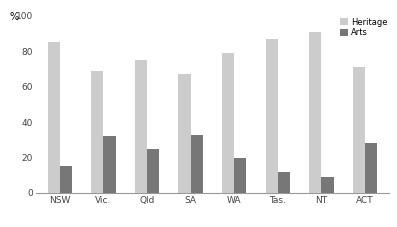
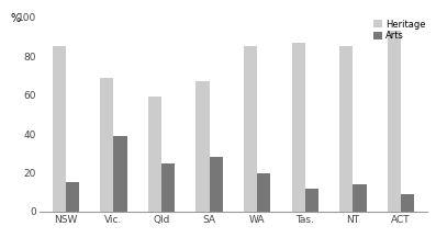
Arts/Vic.: 32 -> 39
Heritage/Qld: 75 -> 59
Arts/SA: 33 -> 28
Heritage/WA: 79 -> 85
Heritage/NT: 91 -> 85
Arts/NT: 9 -> 14
Heritage/ACT: 71 -> 93
Arts/ACT: 28 -> 9
